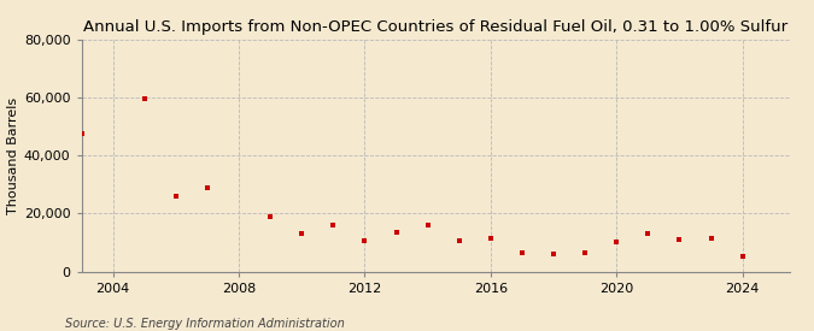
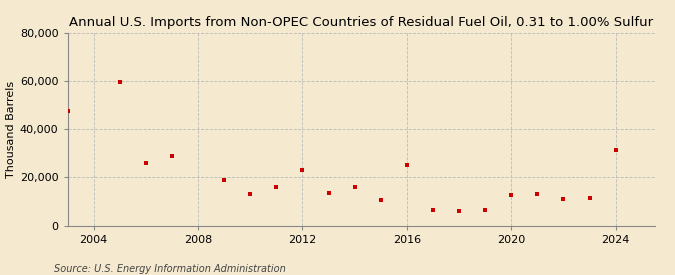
2012: 10,500 -> 23,000
2016: 11,500 -> 25,000
2020: 10,000 -> 12,500
2024: 5,000 -> 31,500
